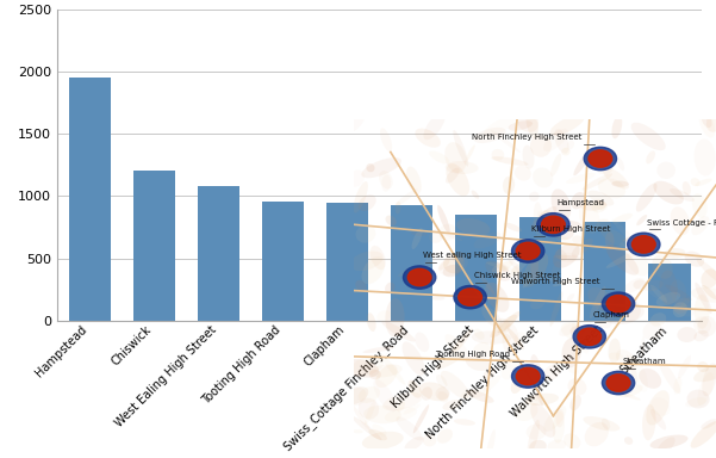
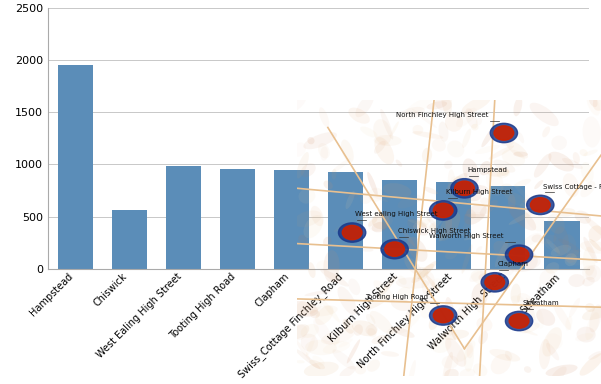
Chiswick: 1200 -> 560
West Ealing High Street: 1080 -> 980
